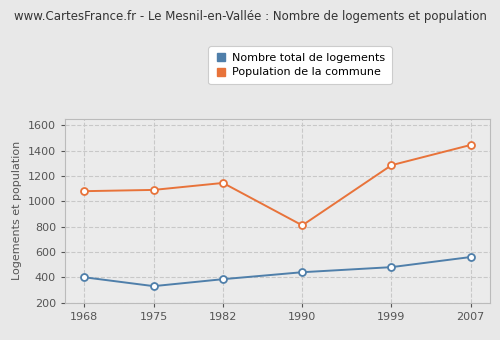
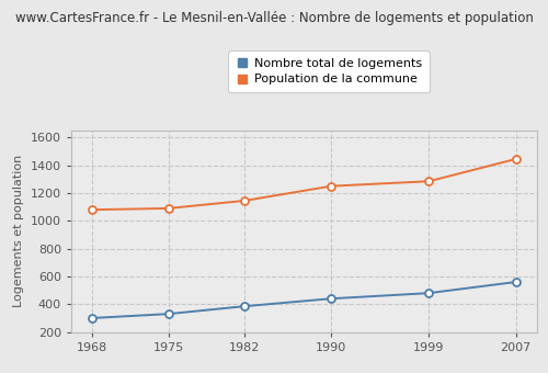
Nombre total de logements/1968: 400 -> 300
Population de la commune/1990: 810 -> 1250
